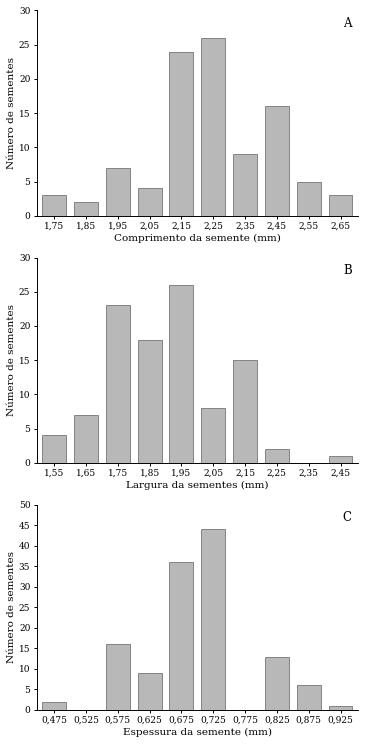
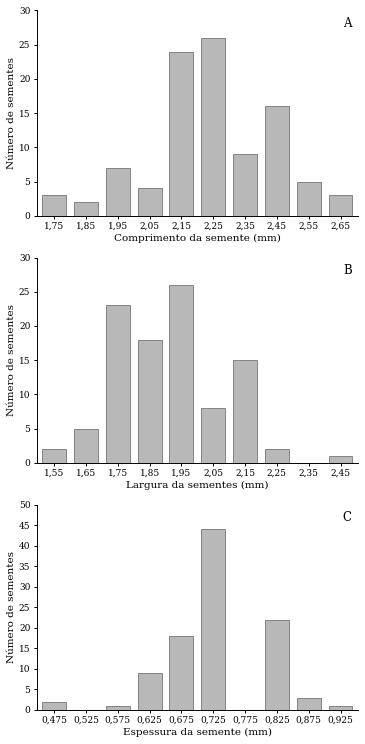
1,55: 4 -> 2
1,65: 7 -> 5
0,575: 16 -> 1
0,675: 36 -> 18
0,825: 13 -> 22
0,875: 6 -> 3
